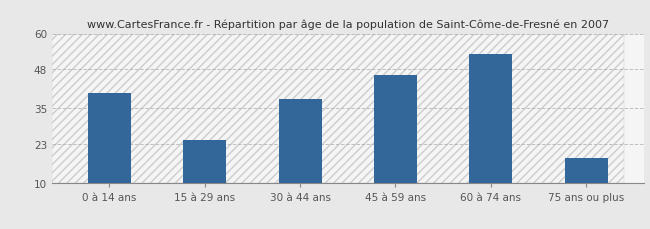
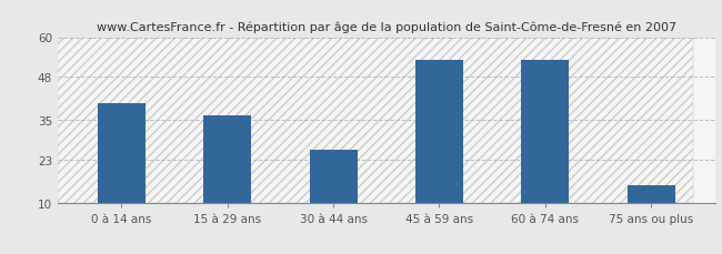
15 à 29 ans: 24.5 -> 36.5
30 à 44 ans: 38.0 -> 26.0
45 à 59 ans: 46.0 -> 53.0
75 ans ou plus: 18.5 -> 15.5
